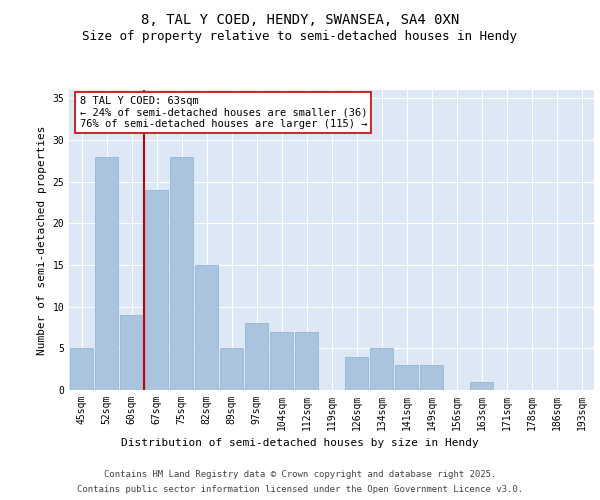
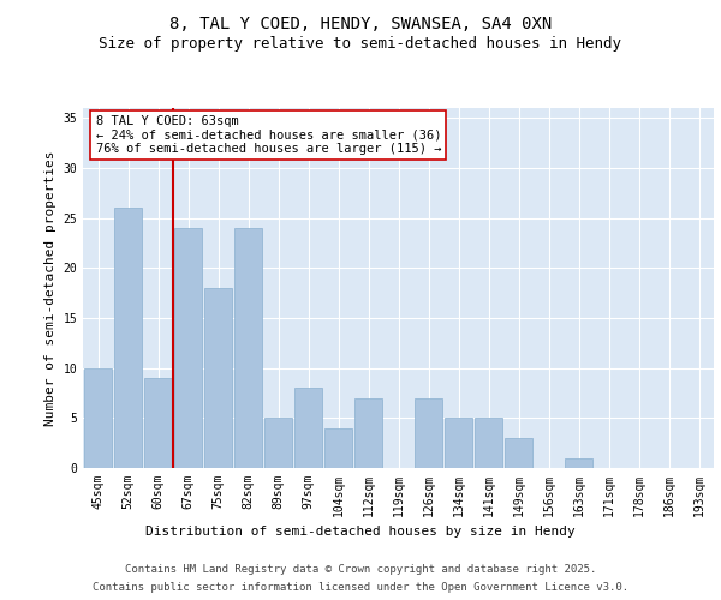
45sqm: 5 -> 10
52sqm: 28 -> 26
75sqm: 28 -> 18
82sqm: 15 -> 24
104sqm: 7 -> 4
126sqm: 4 -> 7
141sqm: 3 -> 5
